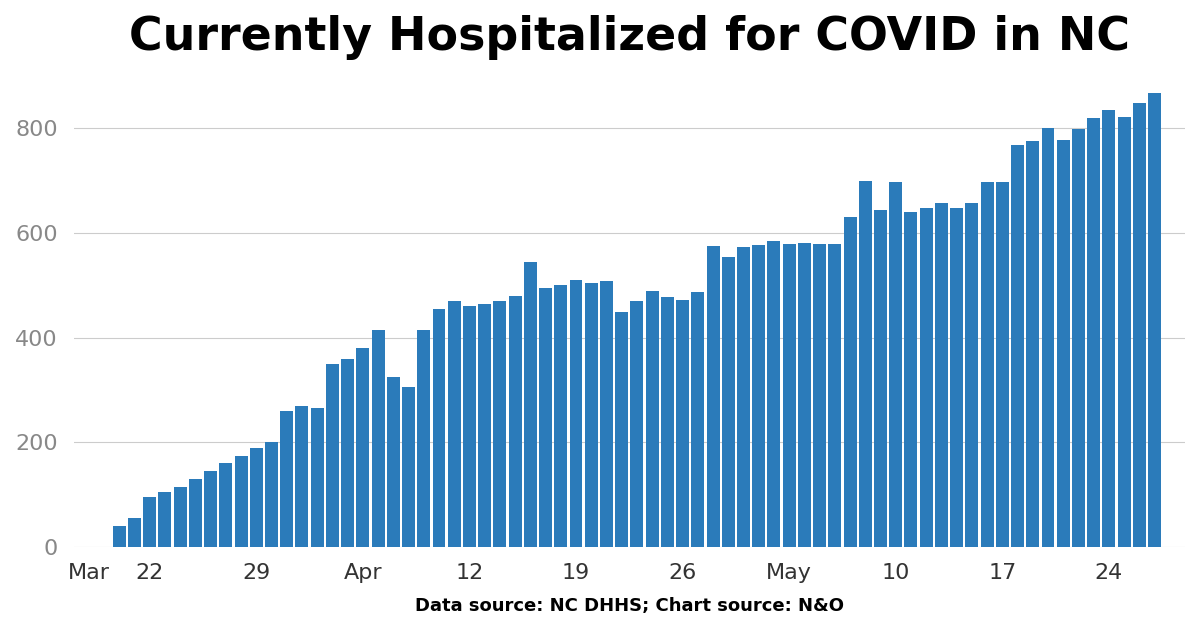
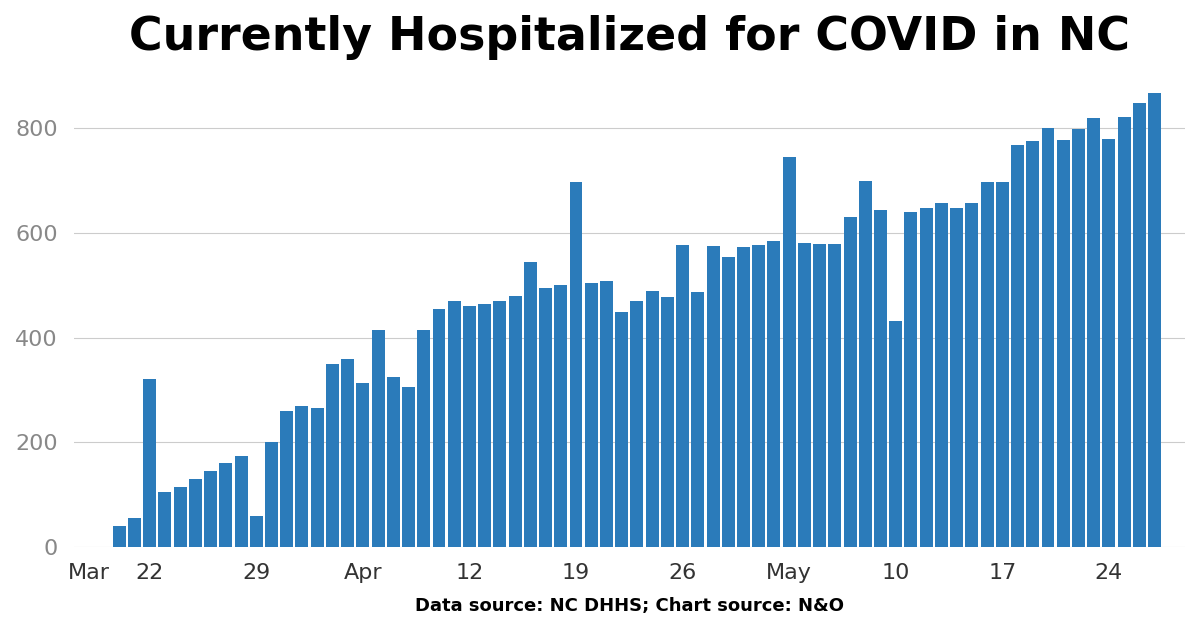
22: 95 -> 322
29: 190 -> 60
Apr: 380 -> 314
19: 510 -> 698
26: 473 -> 578
May: 580 -> 746
10: 697 -> 432
24: 835 -> 780
